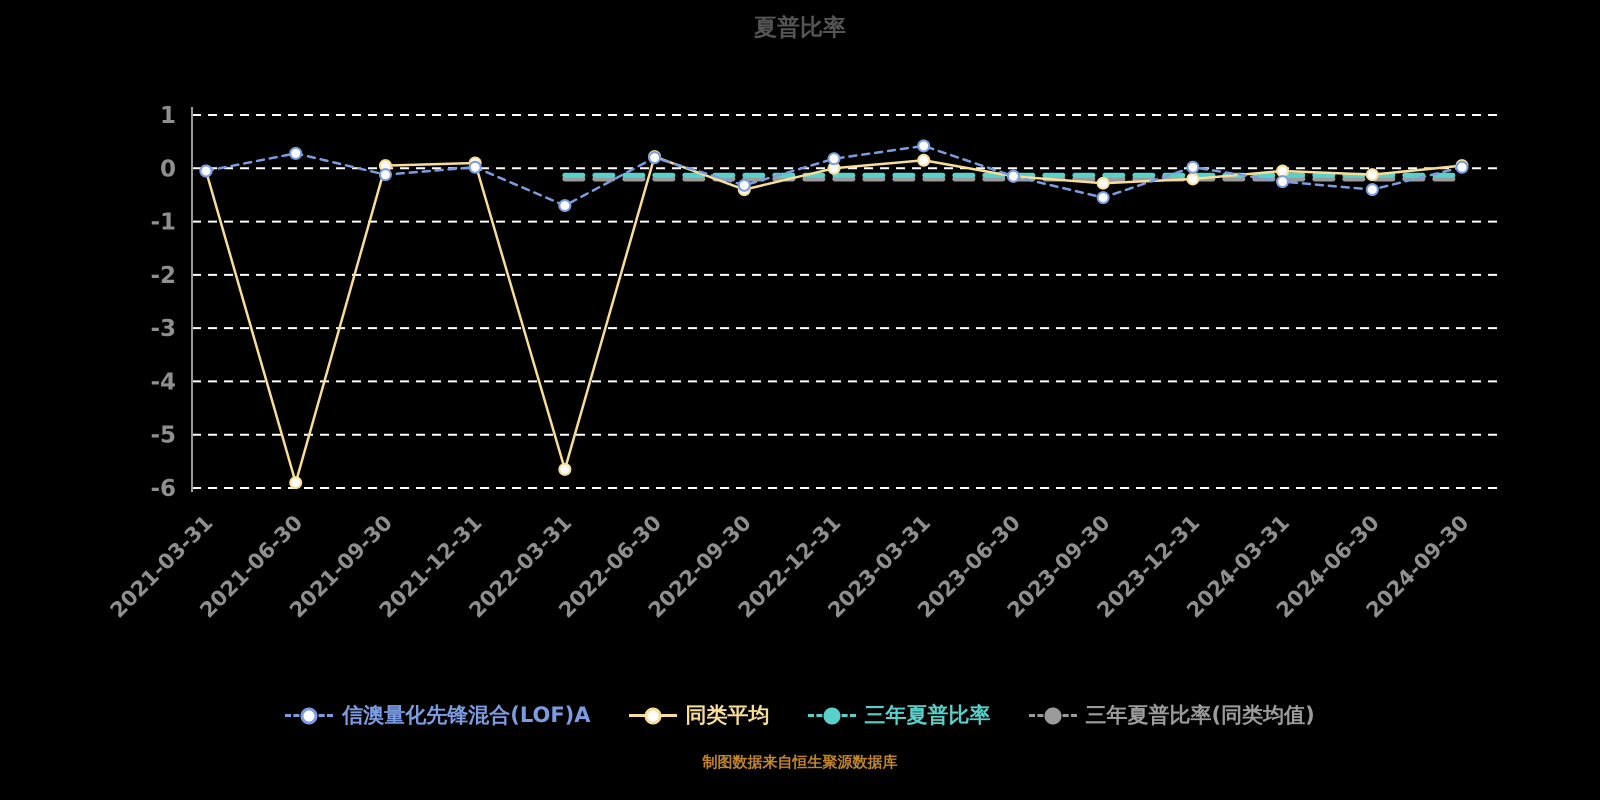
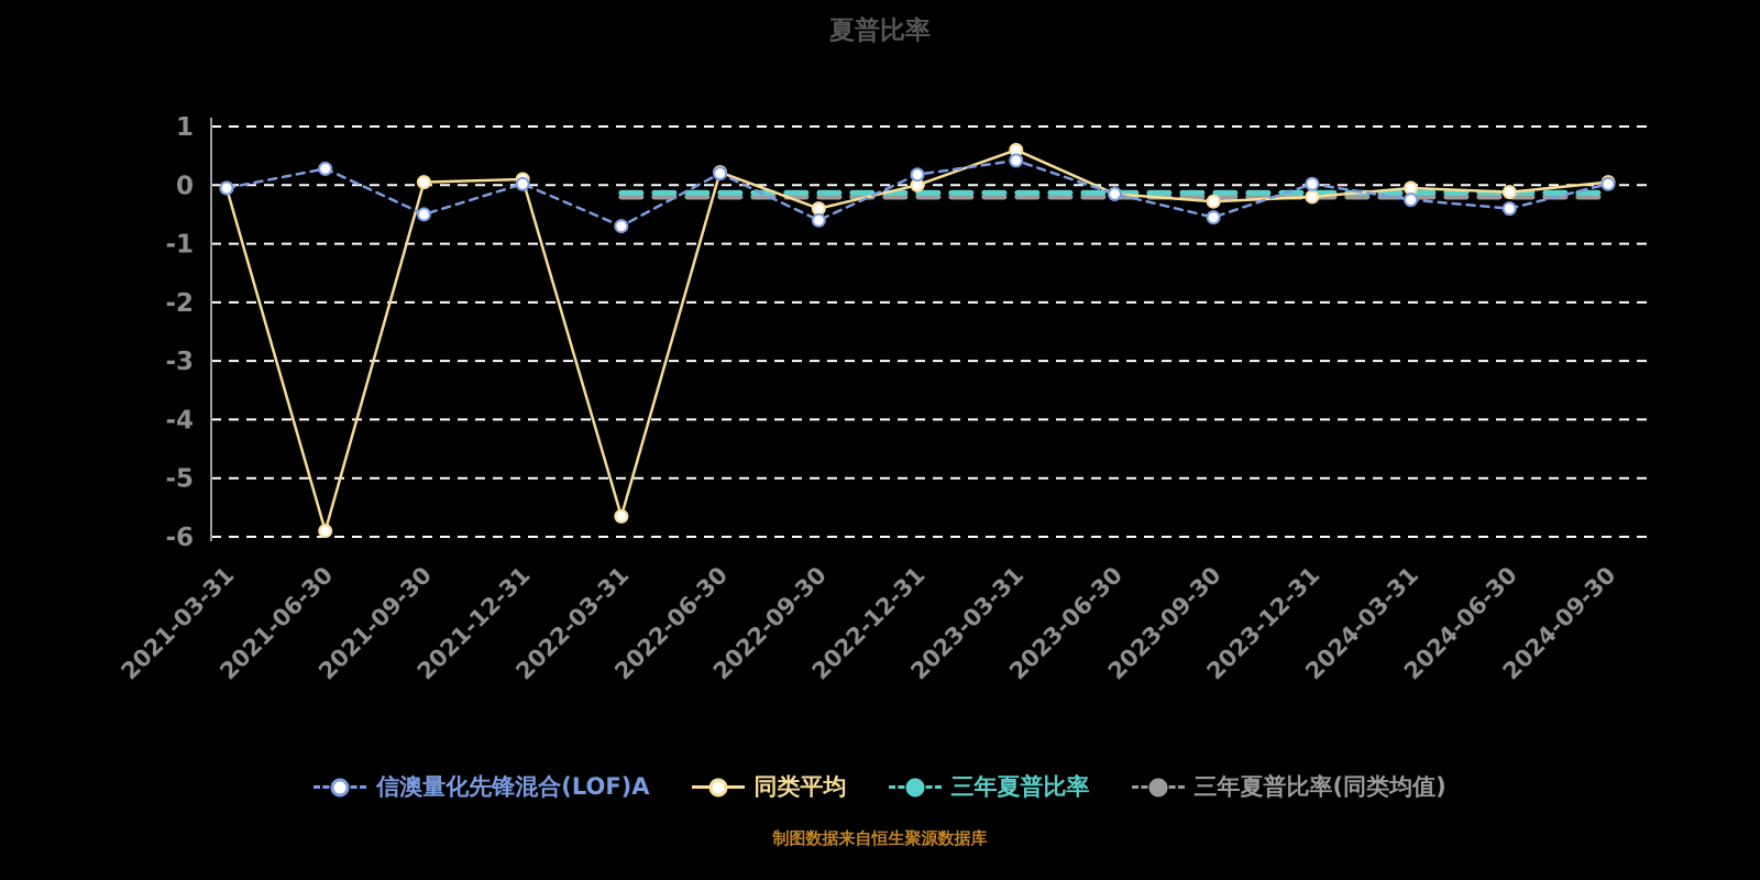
信澳量化先锋混合(LOF)A/2021-09-30: -0.1 -> -0.5
信澳量化先锋混合(LOF)A/2022-09-30: -0.3 -> -0.6
同类平均/2023-03-31: 0.1 -> 0.6
